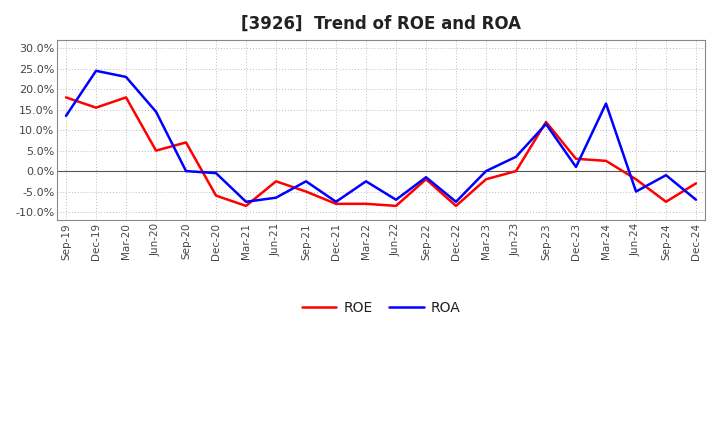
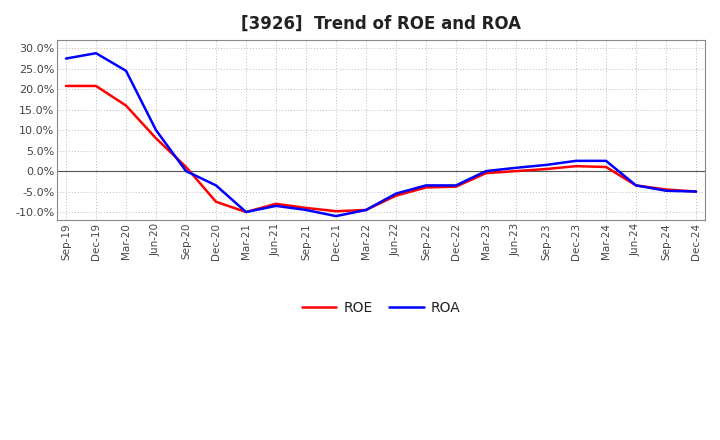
ROE/Sep-19: 18.0% -> 20.8%
ROA/Sep-19: 13.5% -> 27.5%
ROE/Dec-19: 15.5% -> 20.8%
ROA/Dec-19: 24.5% -> 28.8%
ROE/Mar-20: 18.0% -> 16.0%
ROA/Mar-20: 23.0% -> 24.5%
ROE/Jun-20: 5.0% -> 8.0%
ROA/Jun-20: 14.5% -> 10.0%
ROE/Sep-20: 7.0% -> 1.0%
ROE/Dec-20: -6.0% -> -7.5%
ROA/Dec-20: -0.5% -> -3.5%
ROE/Mar-21: -8.5% -> -10.0%
ROA/Mar-21: -7.5% -> -10.0%
ROE/Jun-21: -2.5% -> -8.0%
ROA/Jun-21: -6.5% -> -8.5%
ROE/Sep-21: -5.0% -> -9.0%
ROA/Sep-21: -2.5% -> -9.5%
ROE/Dec-21: -8.0% -> -9.8%
ROA/Dec-21: -7.5% -> -11.0%
ROE/Mar-22: -8.0% -> -9.5%
ROA/Mar-22: -2.5% -> -9.5%
ROE/Jun-22: -8.5% -> -6.0%
ROA/Jun-22: -7.0% -> -5.5%
ROE/Sep-22: -2.0% -> -4.0%
ROA/Sep-22: -1.5% -> -3.5%
ROE/Dec-22: -8.5% -> -3.8%
ROA/Dec-22: -7.5% -> -3.5%
ROE/Mar-23: -2.0% -> -0.5%
ROA/Jun-23: 3.5% -> 0.8%
ROE/Sep-23: 12.0% -> 0.5%
ROA/Sep-23: 11.5% -> 1.5%
ROE/Dec-23: 3.0% -> 1.2%
ROA/Dec-23: 1.0% -> 2.5%
ROE/Mar-24: 2.5% -> 1.0%
ROA/Mar-24: 16.5% -> 2.5%
ROE/Jun-24: -2.0% -> -3.5%
ROA/Jun-24: -5.0% -> -3.5%
ROE/Sep-24: -7.5% -> -4.5%
ROA/Sep-24: -1.0% -> -4.8%
ROE/Dec-24: -3.0% -> -5.0%
ROA/Dec-24: -7.0% -> -5.0%
